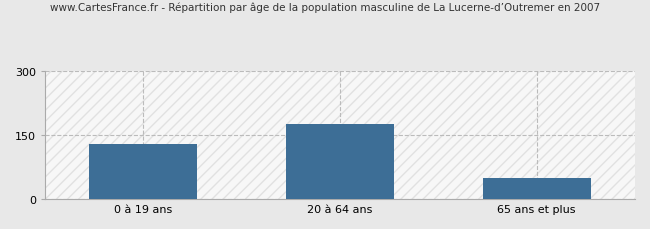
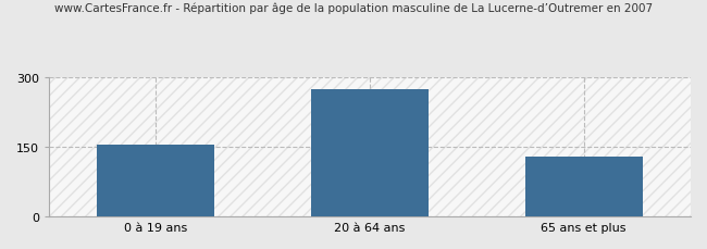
0 à 19 ans: 130 -> 155
20 à 64 ans: 175 -> 275
65 ans et plus: 50 -> 130
